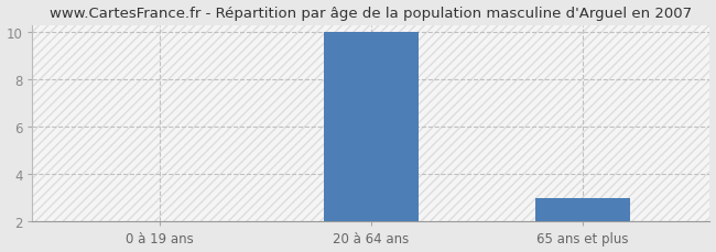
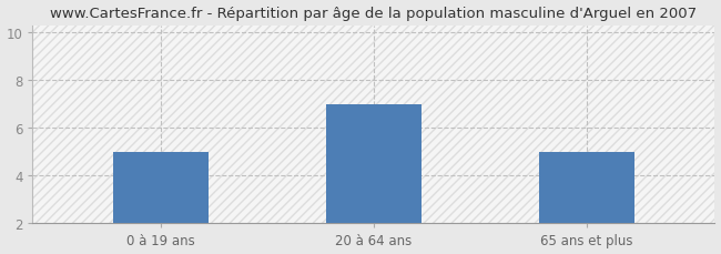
0 à 19 ans: 2 -> 5
20 à 64 ans: 10 -> 7
65 ans et plus: 3 -> 5
